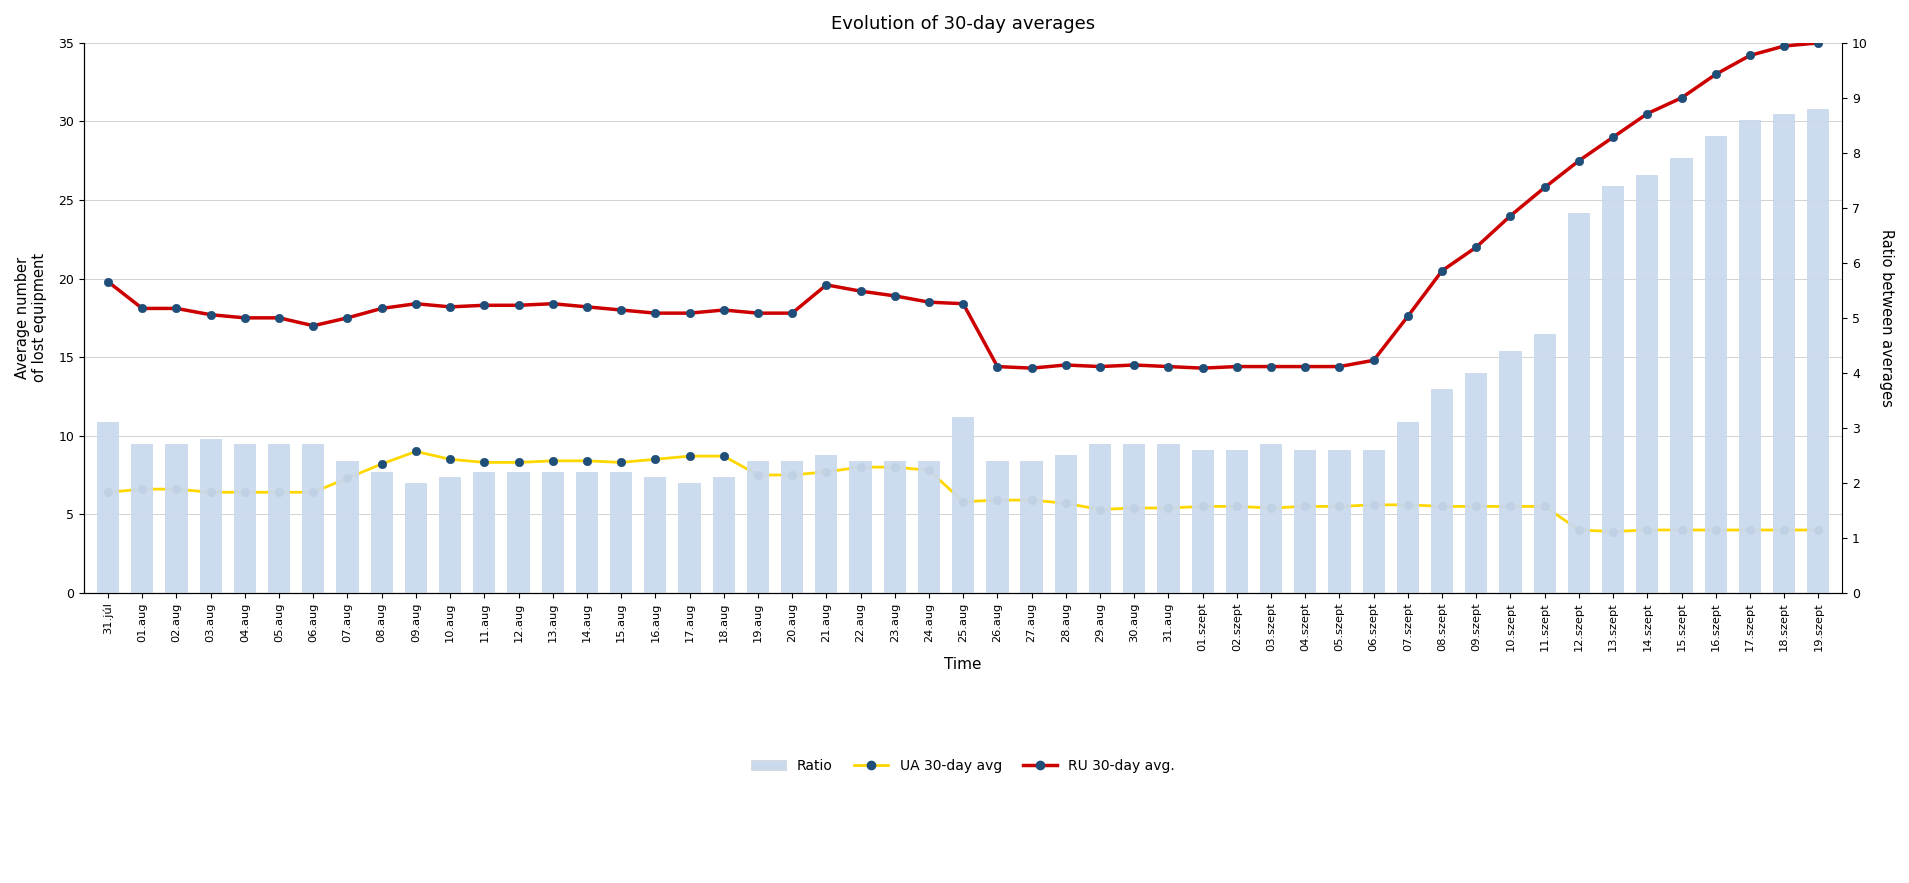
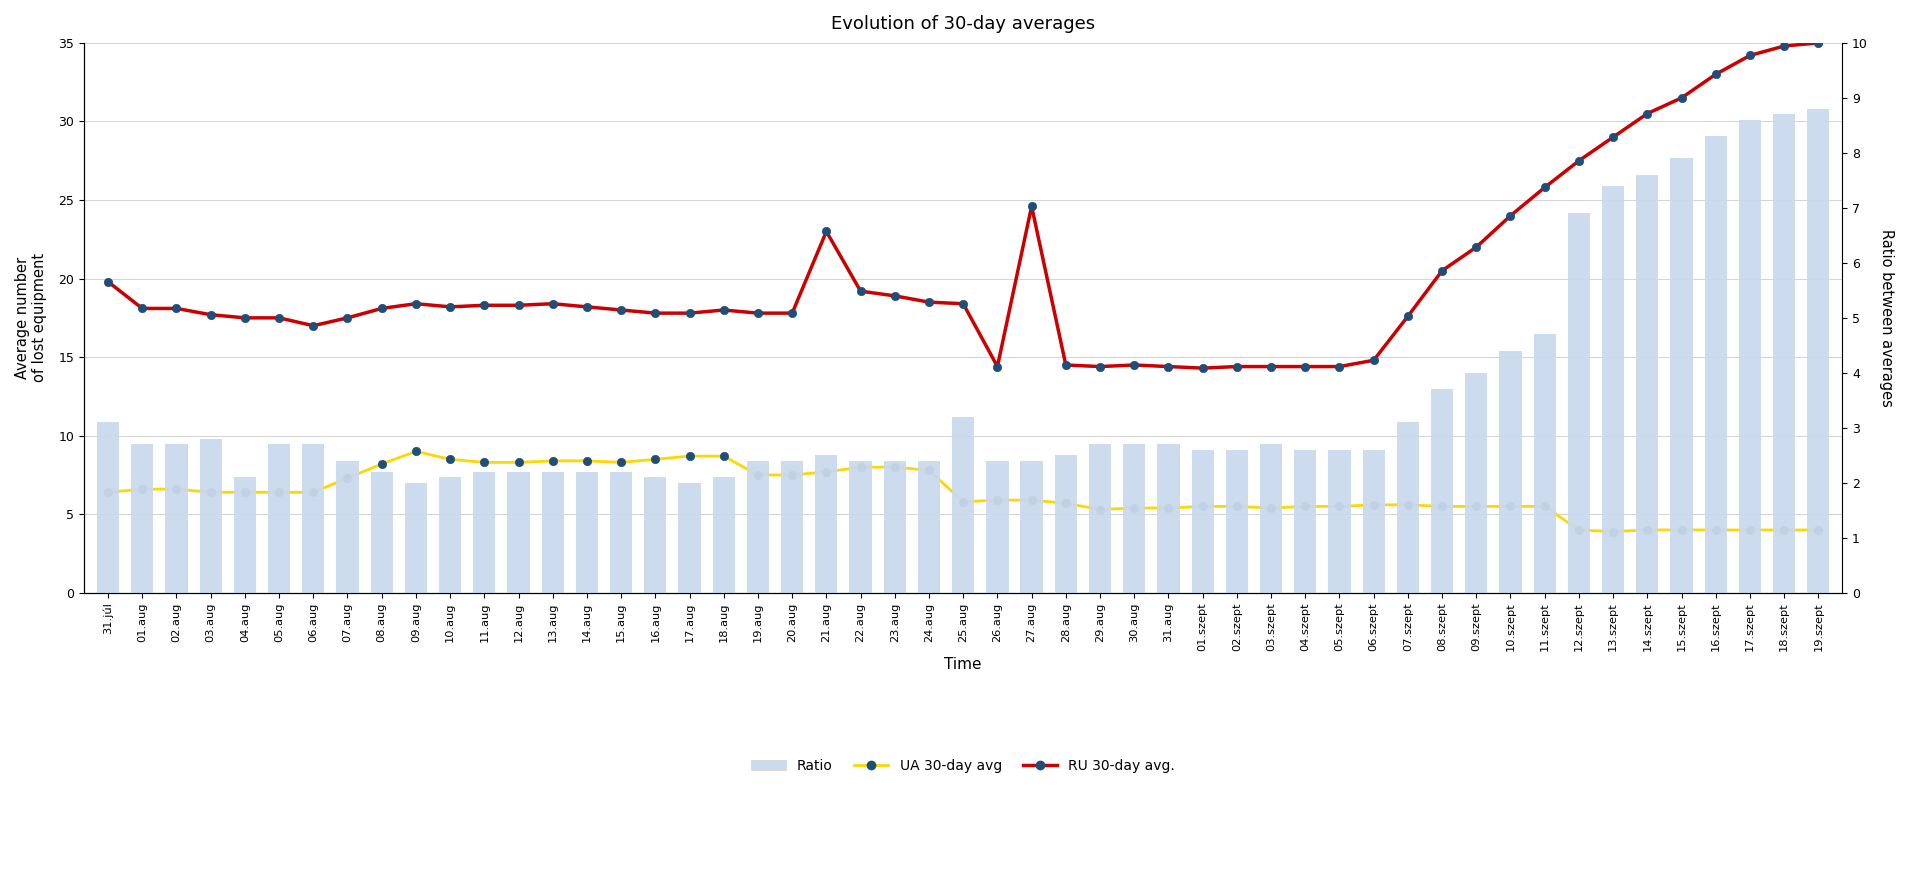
Ratio/04.aug: 2.7 -> 2.1
RU 30-day avg./21.aug: 19.6 -> 23.0
RU 30-day avg./27.aug: 14.3 -> 24.6
